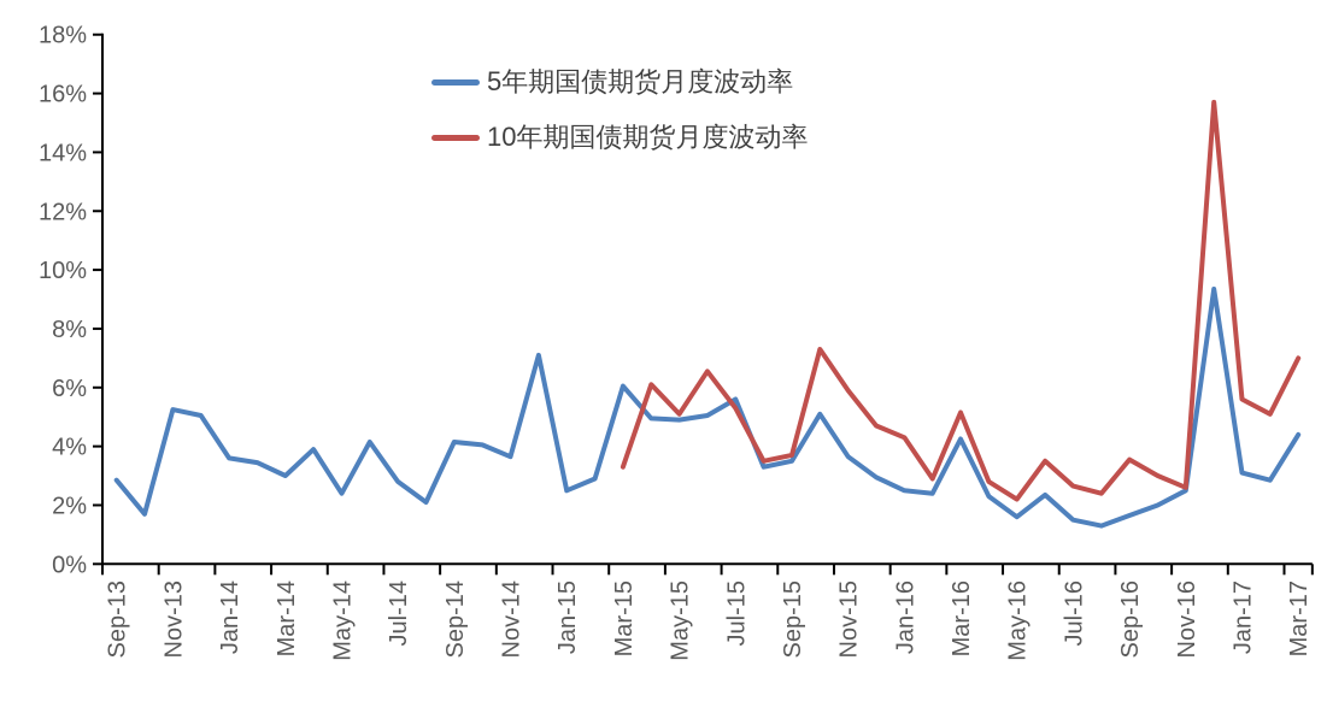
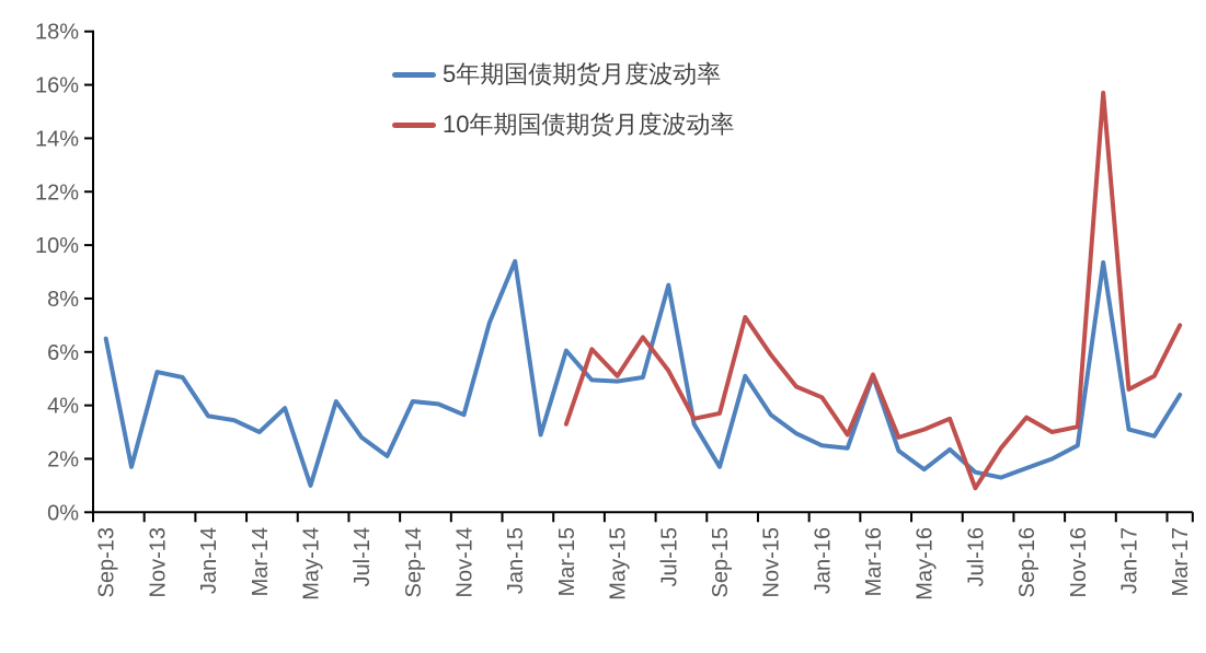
5年期国债期货月度波动率/Sep-13: 2.9% -> 6.5%
5年期国债期货月度波动率/May-14: 2.4% -> 1.0%
5年期国债期货月度波动率/Jan-15: 2.5% -> 9.4%
5年期国债期货月度波动率/Jul-15: 5.6% -> 8.5%
5年期国债期货月度波动率/Sep-15: 3.5% -> 1.7%
5年期国债期货月度波动率/Mar-16: 4.2% -> 5.1%
10年期国债期货月度波动率/May-16: 2.2% -> 3.1%
10年期国债期货月度波动率/Jul-16: 2.6% -> 0.9%
10年期国债期货月度波动率/Nov-16: 2.6% -> 3.2%
10年期国债期货月度波动率/Jan-17: 5.6% -> 4.6%
